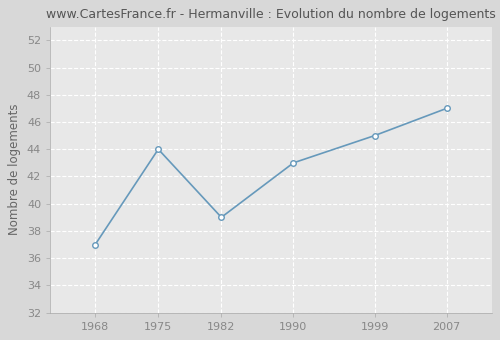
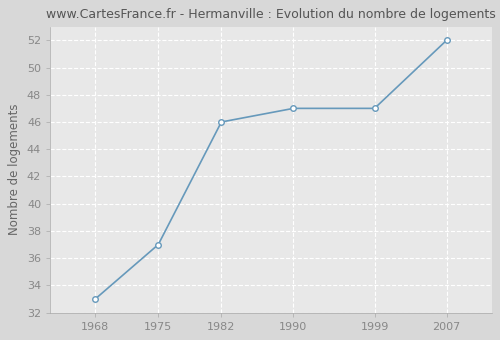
1968: 37 -> 33
1975: 44 -> 37
1982: 39 -> 46
1990: 43 -> 47
1999: 45 -> 47
2007: 47 -> 52
